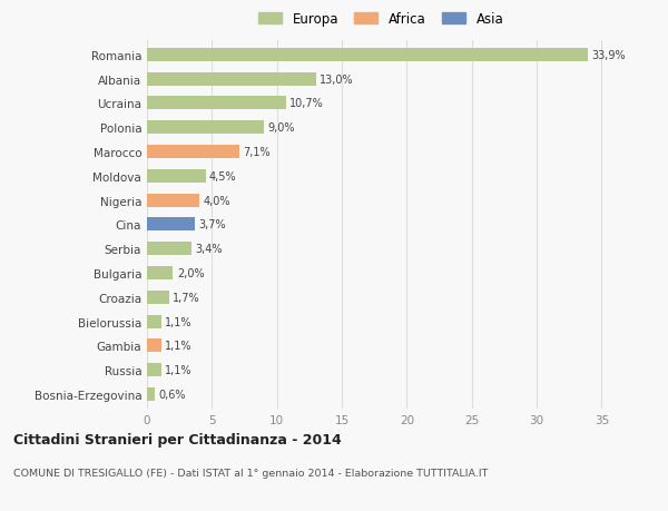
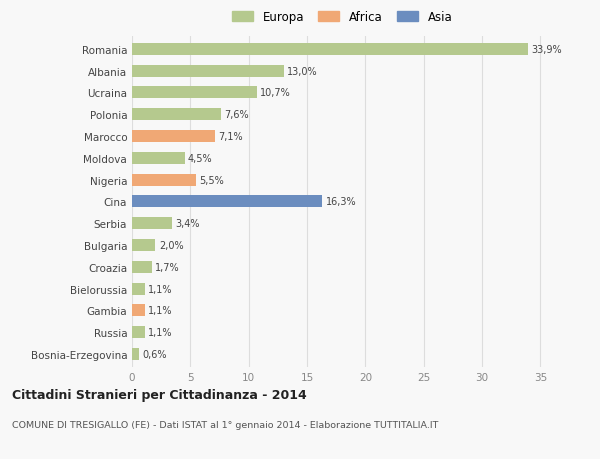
Polonia: 9,0% -> 7,6%
Nigeria: 4,0% -> 5,5%
Cina: 3,7% -> 16,3%
